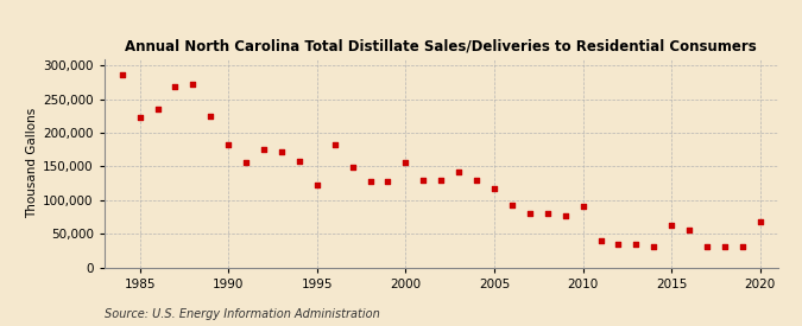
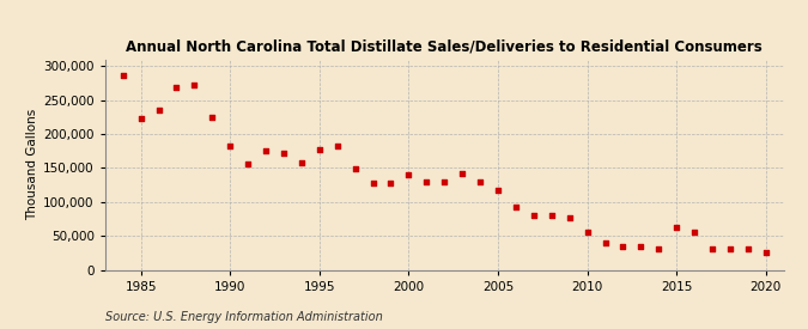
1995: 122,000 -> 177,000
2000: 156,000 -> 140,000
2010: 90,000 -> 56,000
2020: 68,000 -> 25,000
